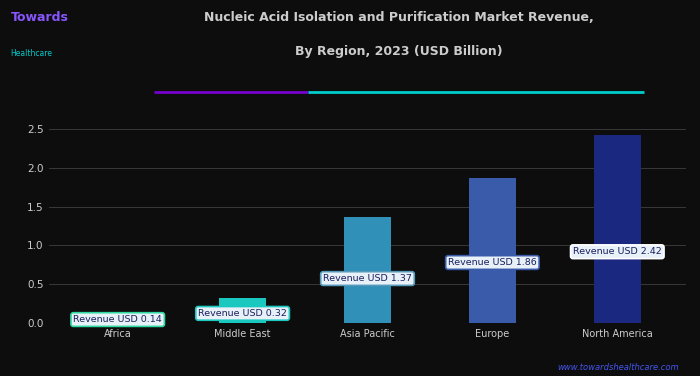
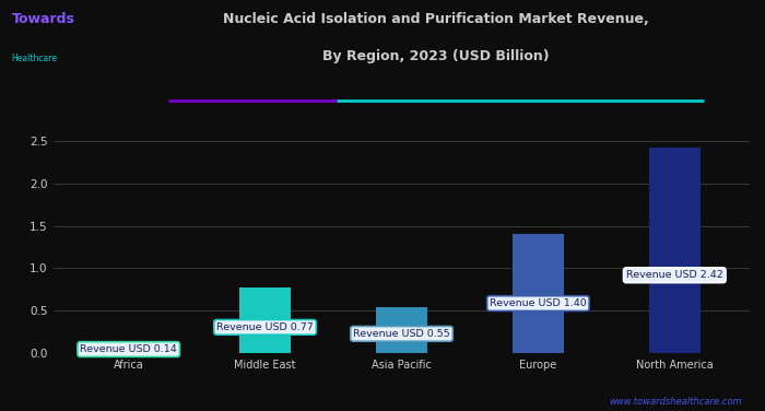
Middle East: 0.32 -> 0.77
Asia Pacific: 1.37 -> 0.55
Europe: 1.86 -> 1.40
